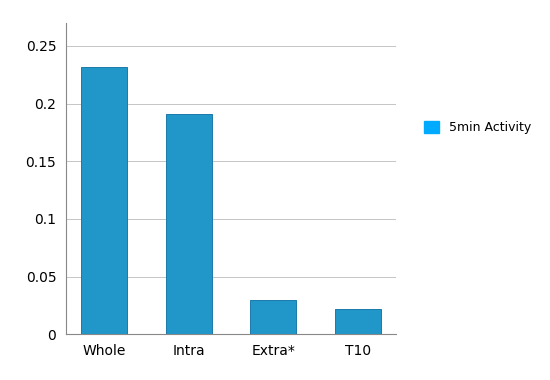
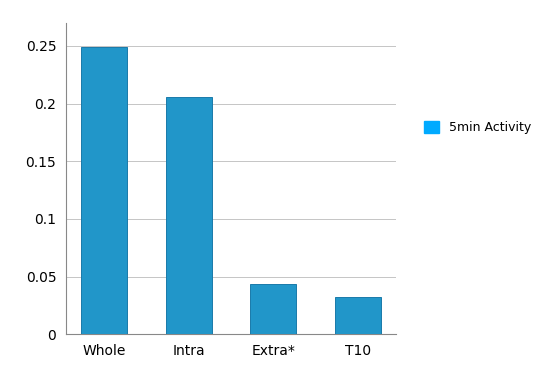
Whole: 0.232 -> 0.249
Intra: 0.191 -> 0.206
Extra*: 0.030 -> 0.044
T10: 0.022 -> 0.032
